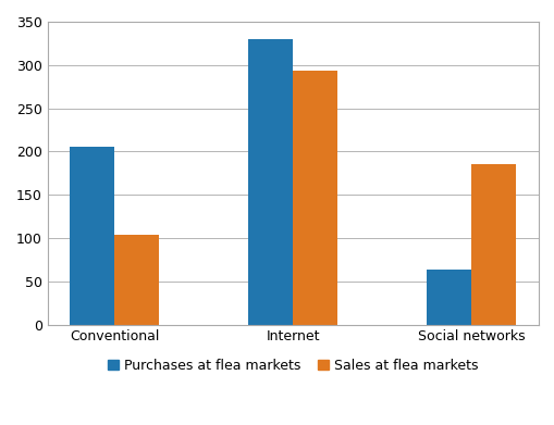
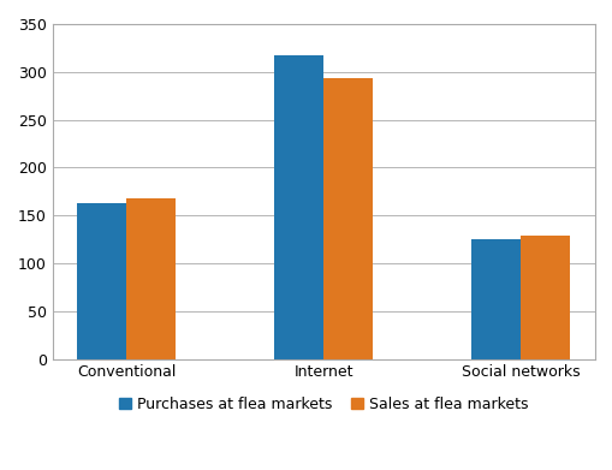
Purchases at flea markets/Conventional: 206 -> 163
Sales at flea markets/Conventional: 104 -> 168
Purchases at flea markets/Internet: 330 -> 317
Purchases at flea markets/Social networks: 64 -> 125
Sales at flea markets/Social networks: 186 -> 129
